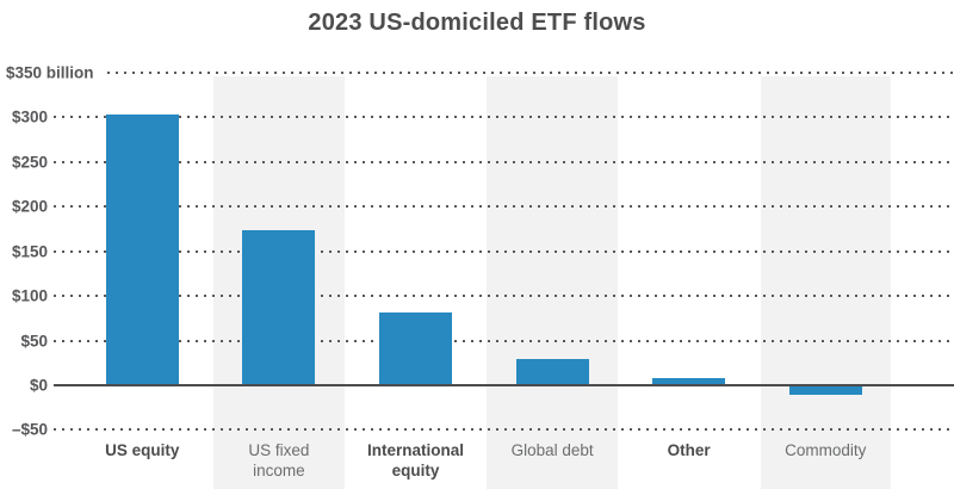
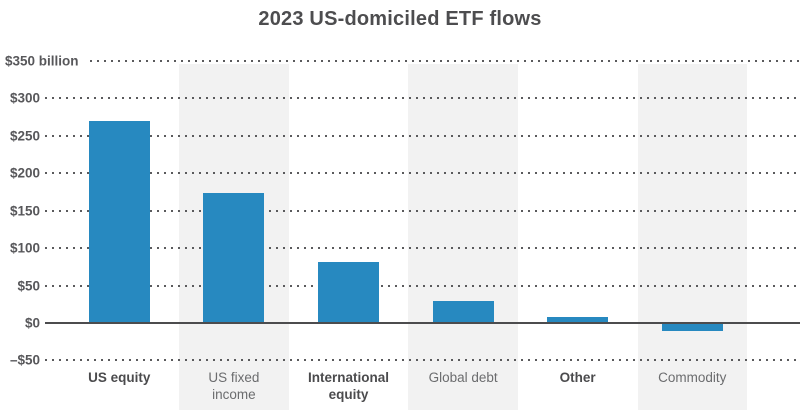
US equity: $300 -> $270
